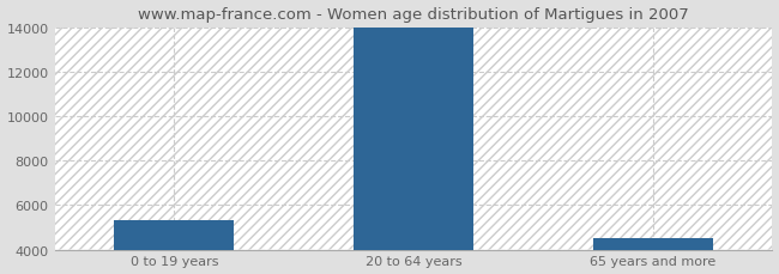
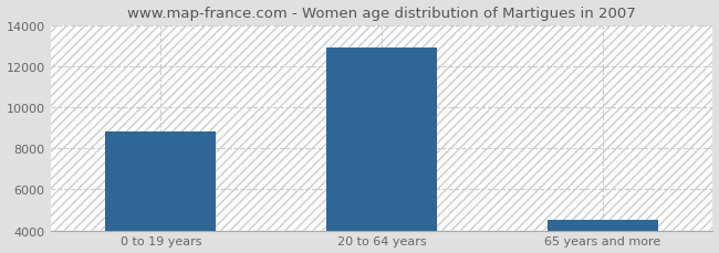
0 to 19 years: 5300 -> 8800
20 to 64 years: 14000 -> 12900
